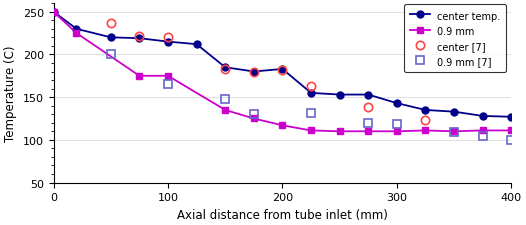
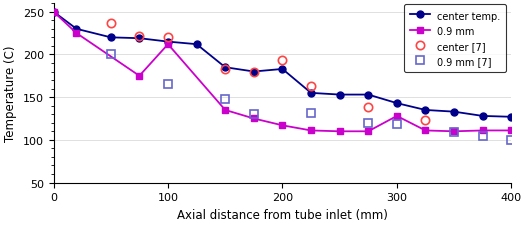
0.9 mm/100: 175 -> 212
center [7]/200: 182 -> 194
0.9 mm/300: 110 -> 128
